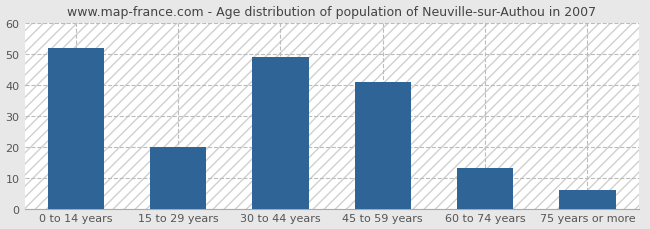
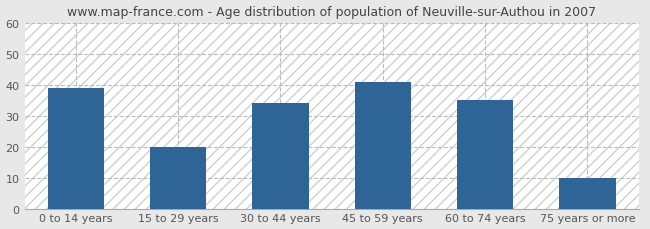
0 to 14 years: 52 -> 39
30 to 44 years: 49 -> 34
60 to 74 years: 13 -> 35
75 years or more: 6 -> 10
